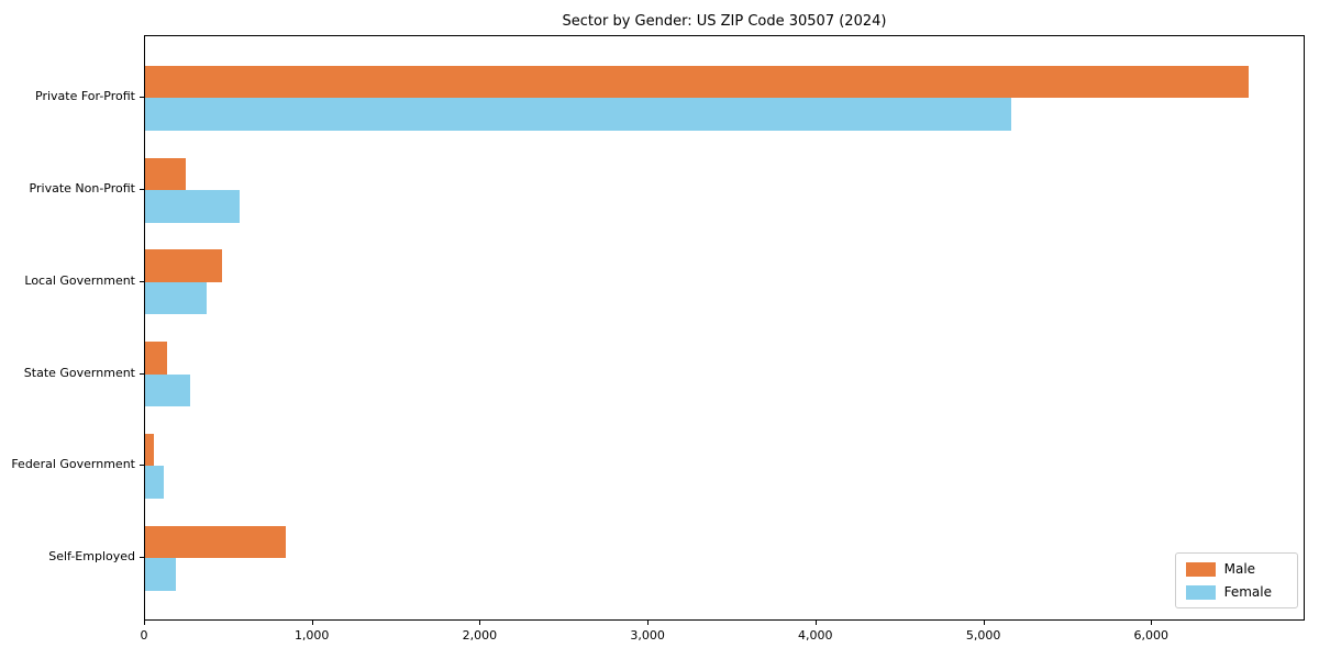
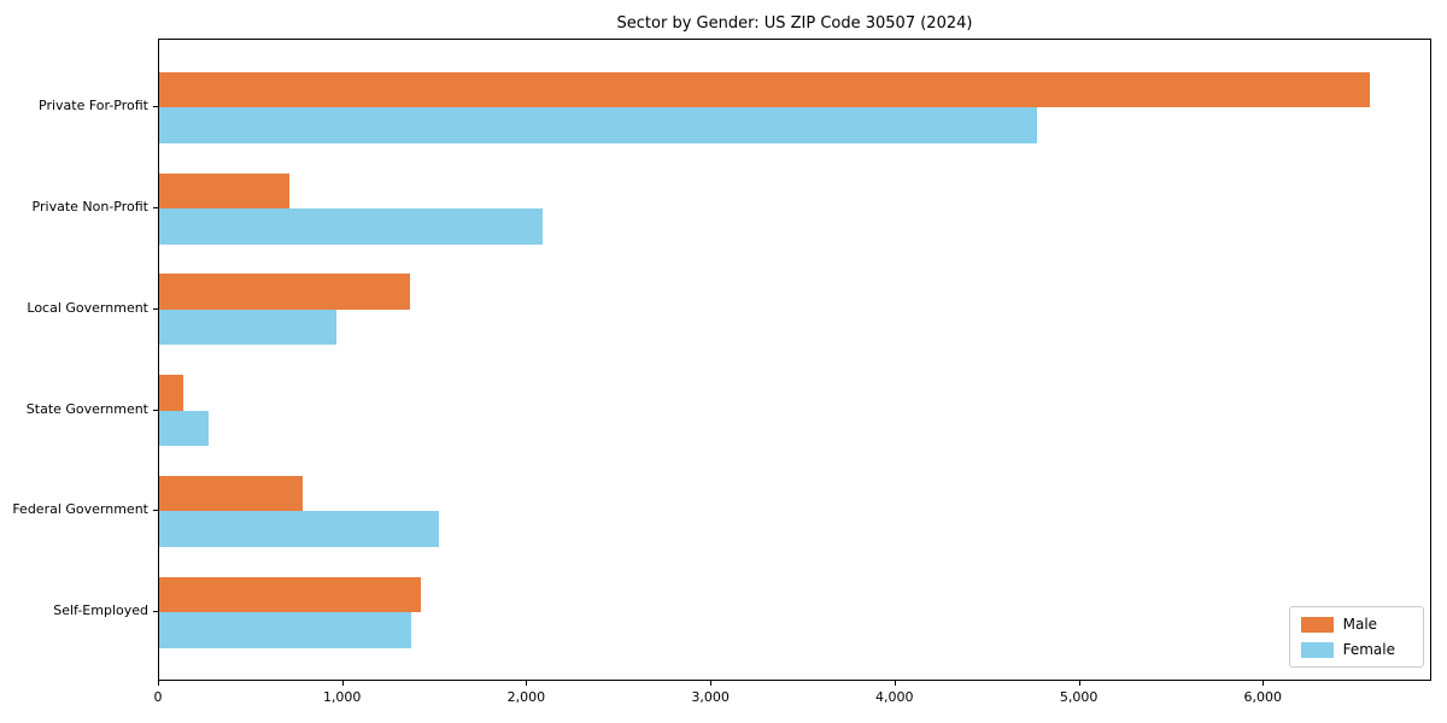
Female/Private For-Profit: 5160 -> 4770
Male/Private Non-Profit: 240 -> 710
Female/Private Non-Profit: 560 -> 2080
Male/Local Government: 460 -> 1360
Female/Local Government: 360 -> 960
Male/Federal Government: 50 -> 780
Female/Federal Government: 110 -> 1520
Male/Self-Employed: 840 -> 1420
Female/Self-Employed: 180 -> 1370
